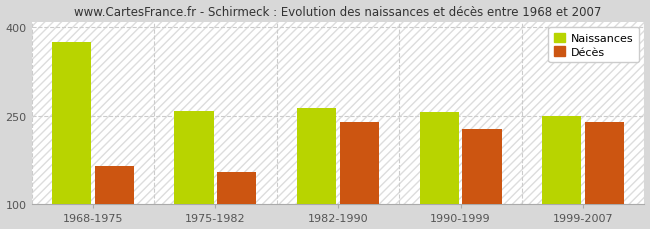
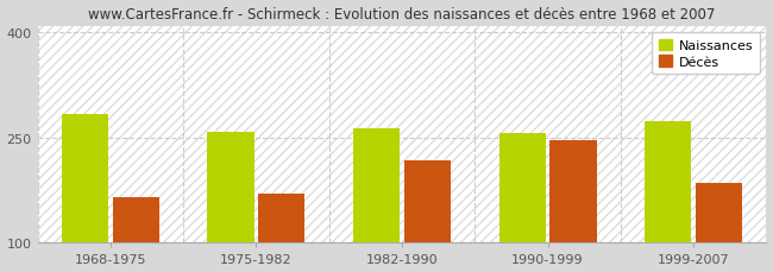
Naissances/1968-1975: 375 -> 284
Décès/1975-1982: 155 -> 170
Décès/1982-1990: 240 -> 218
Décès/1990-1999: 228 -> 246
Naissances/1999-2007: 249 -> 274
Décès/1999-2007: 240 -> 186
